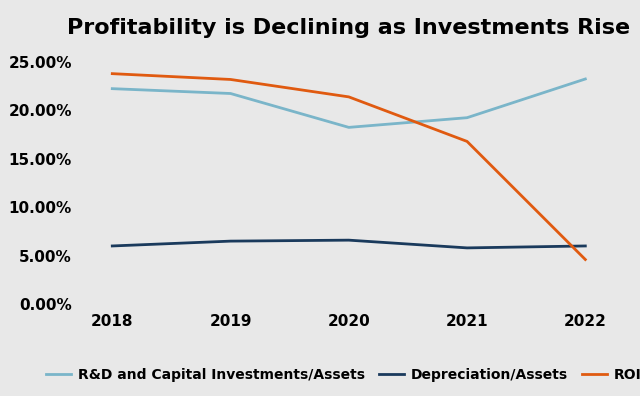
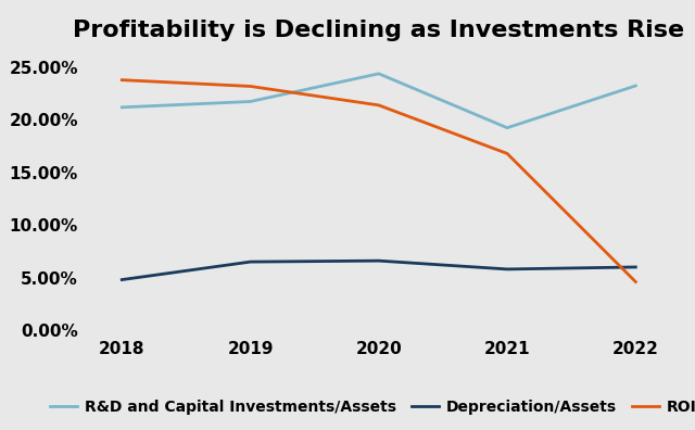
R&D and Capital Investments/Assets/2018: 22.3% -> 21.2%
Depreciation/Assets/2018: 6.0% -> 4.8%
R&D and Capital Investments/Assets/2020: 18.2% -> 24.4%
